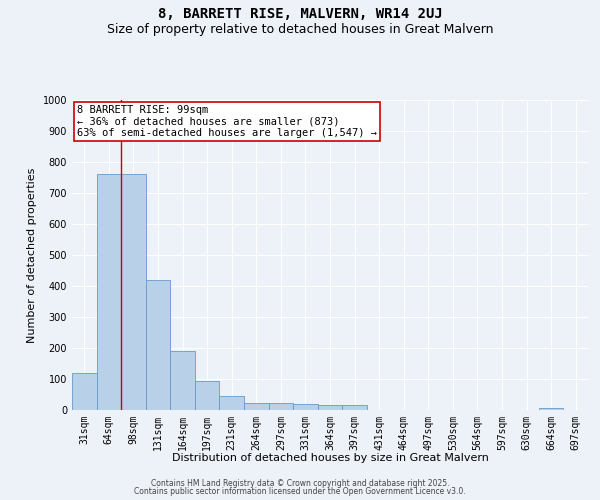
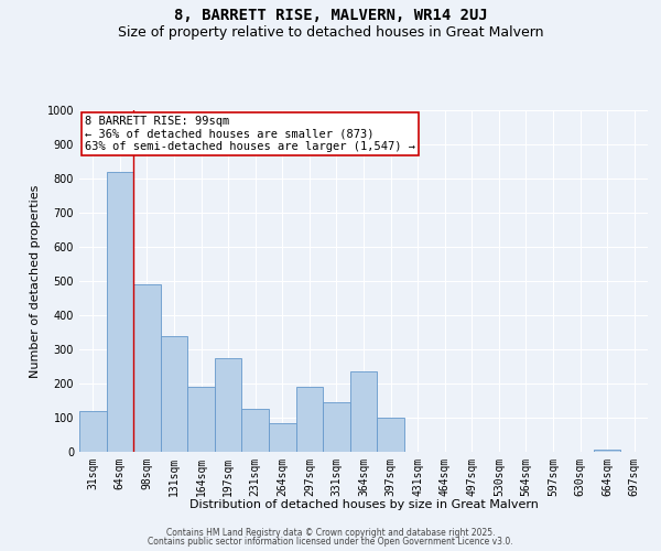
64sqm: 760 -> 820
98sqm: 760 -> 490
131sqm: 420 -> 340
197sqm: 95 -> 275
231sqm: 45 -> 125
264sqm: 22 -> 85
297sqm: 22 -> 190
331sqm: 20 -> 145
364sqm: 15 -> 235
397sqm: 15 -> 100
